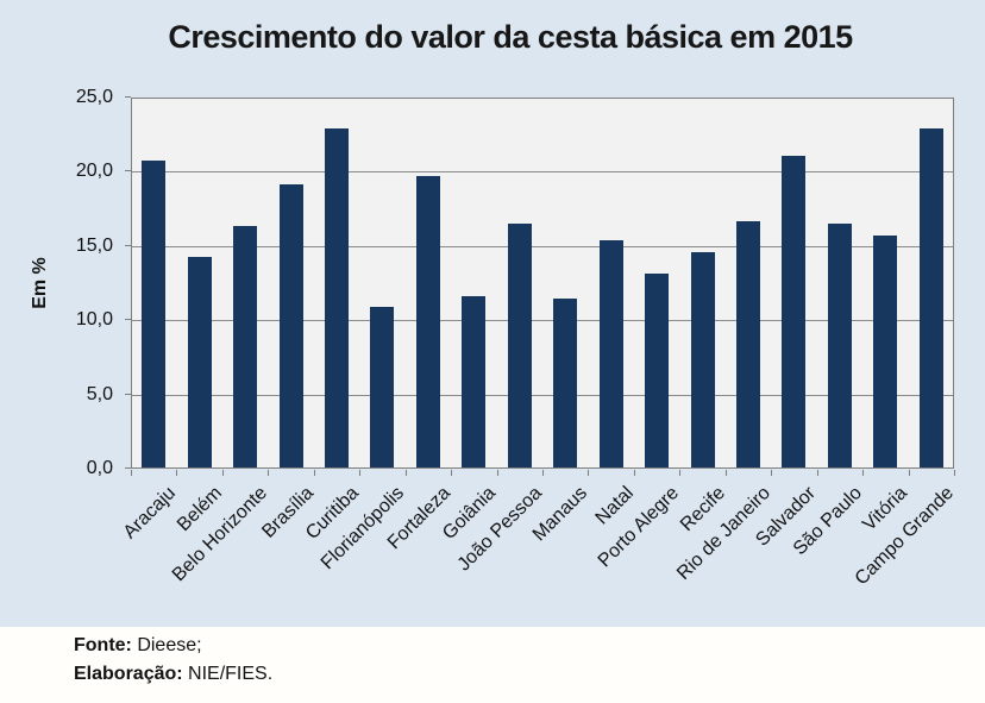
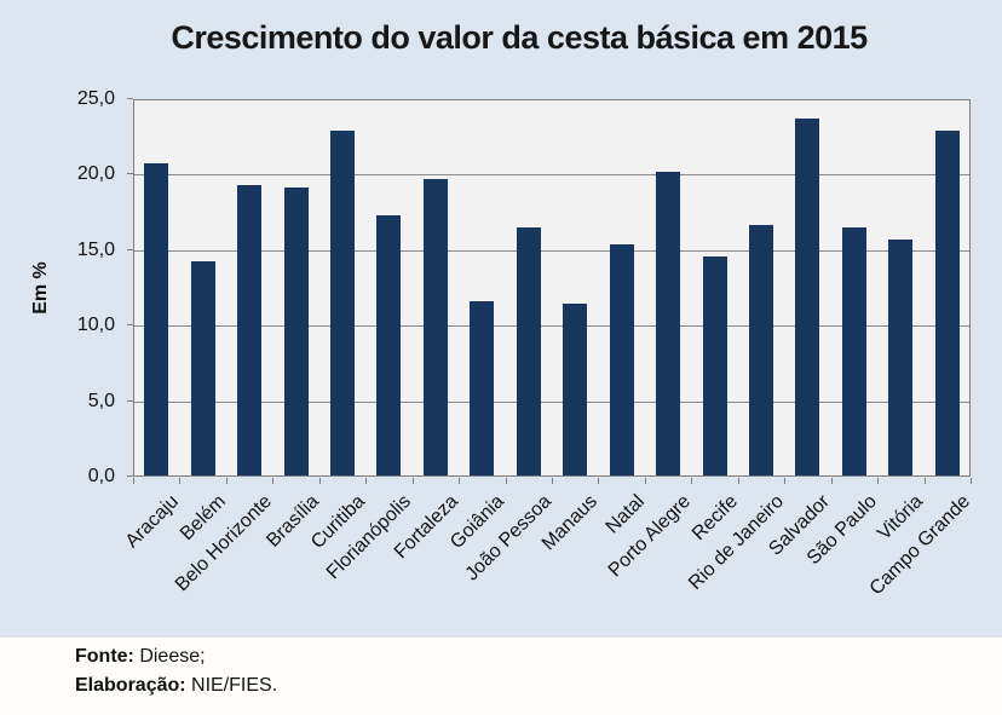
Belo Horizonte: 16,3 -> 19,2
Florianópolis: 10,8 -> 17,2
Porto Alegre: 13,1 -> 20,1
Salvador: 21,0 -> 23,6
